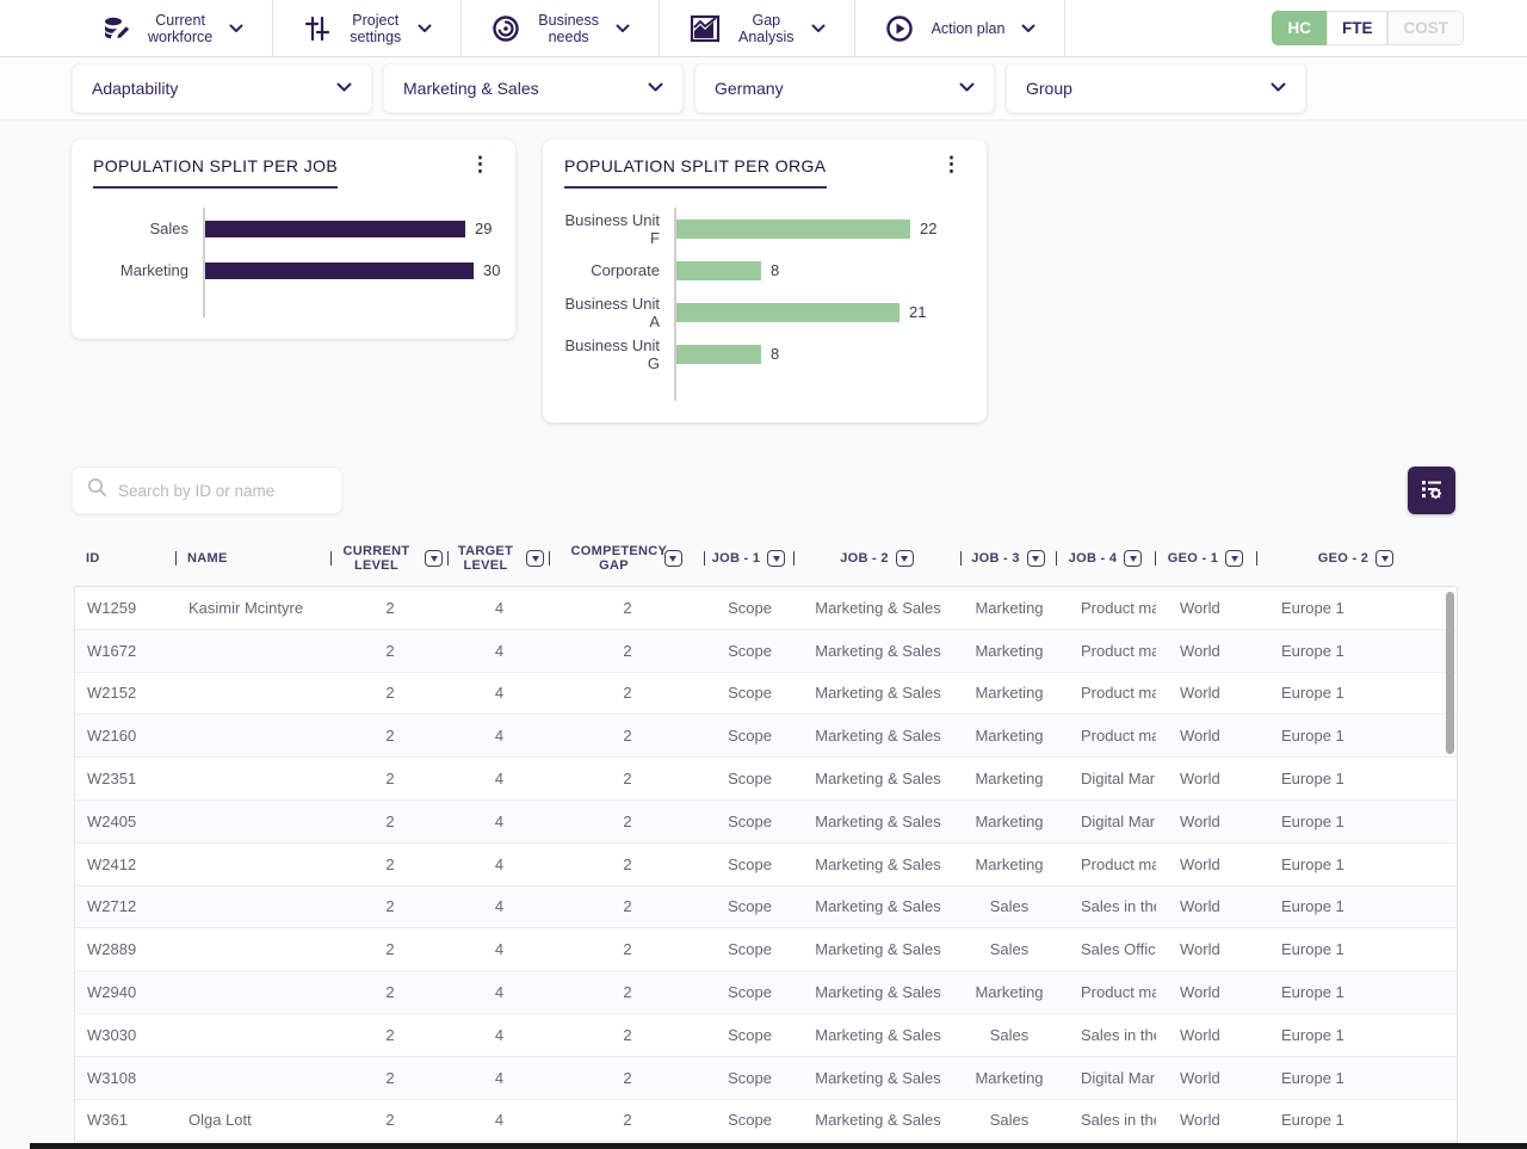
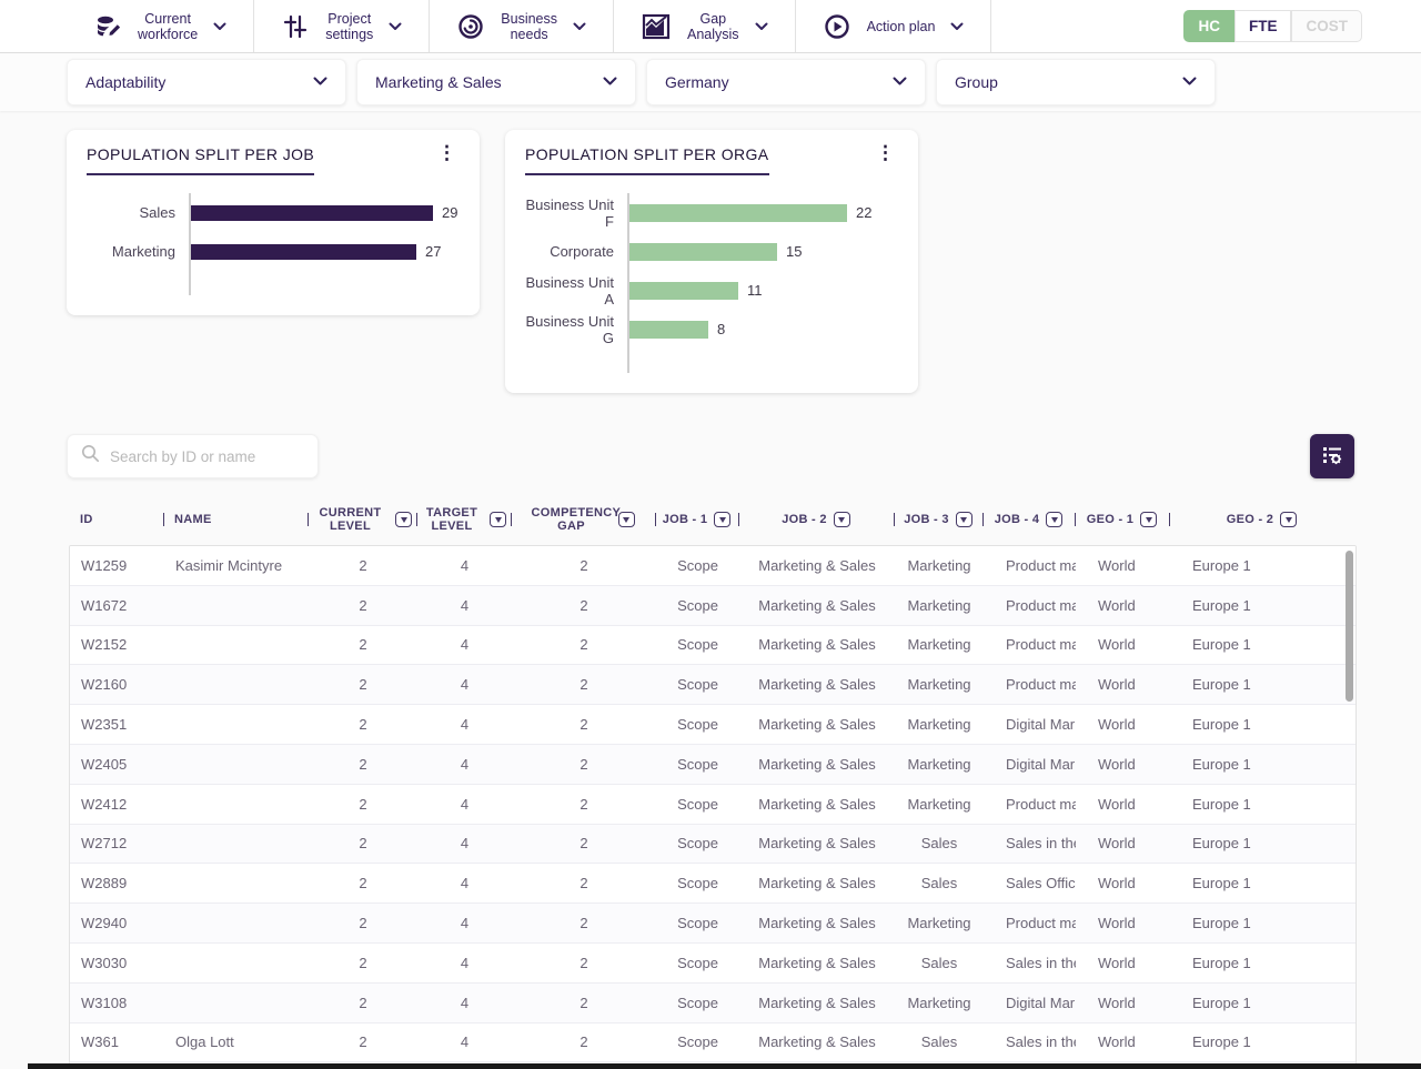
POPULATION SPLIT PER JOB/Marketing: 30 -> 27
POPULATION SPLIT PER ORGA/Corporate: 8 -> 15
POPULATION SPLIT PER ORGA/Business Unit A: 21 -> 11
